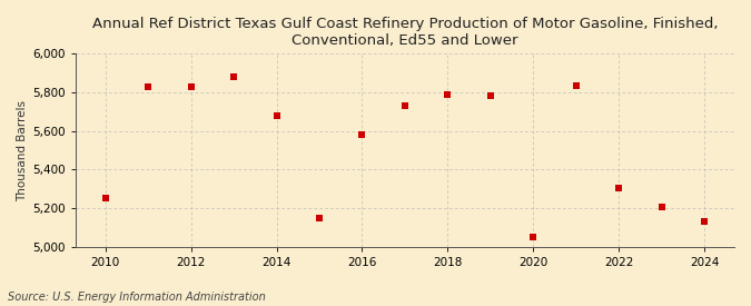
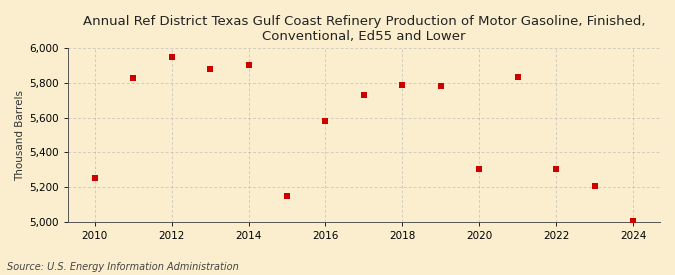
2012: 5,830 -> 5,950
2014: 5,680 -> 5,900
2020: 5,050 -> 5,300
2024: 5,130 -> 5,000
